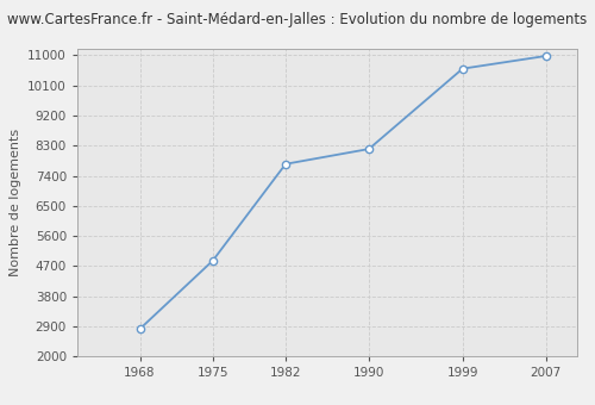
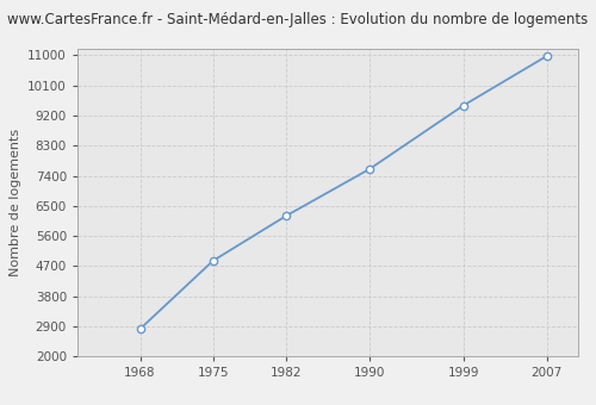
1982: 7750 -> 6200
1990: 8200 -> 7600
1999: 10600 -> 9500
